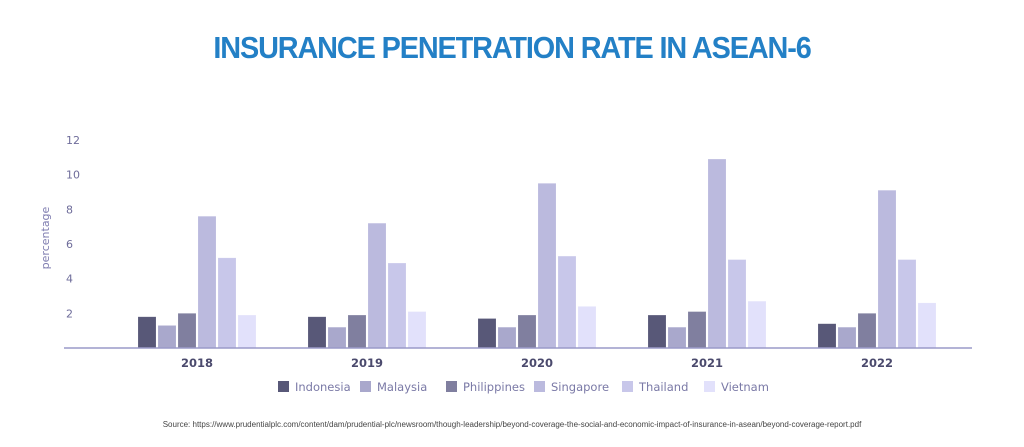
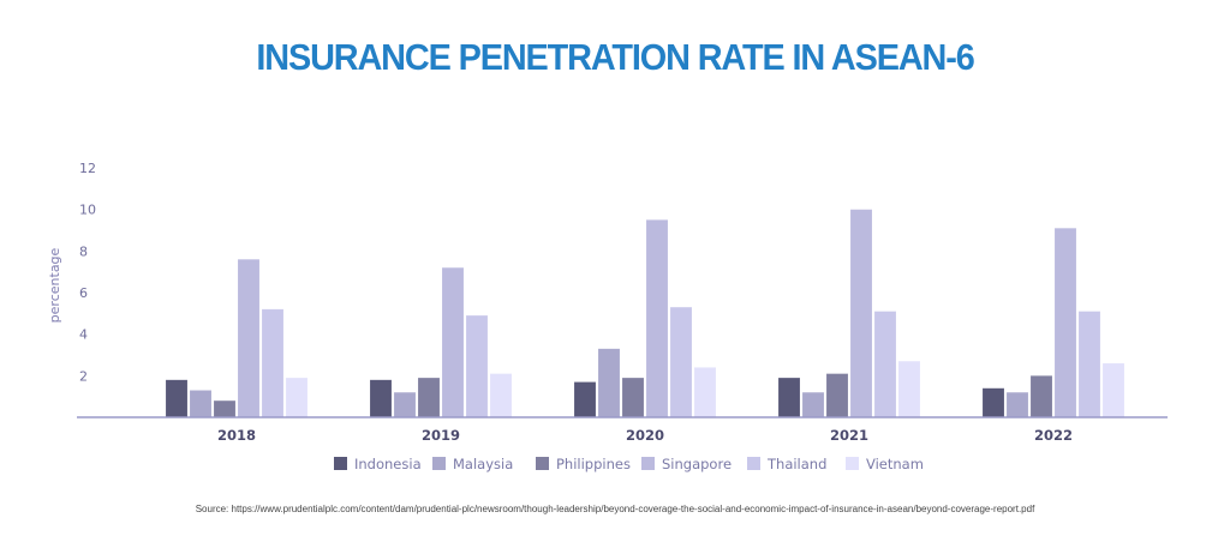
Philippines/2018: 2.0 -> 0.8
Malaysia/2020: 1.2 -> 3.3
Singapore/2021: 10.9 -> 10.0
